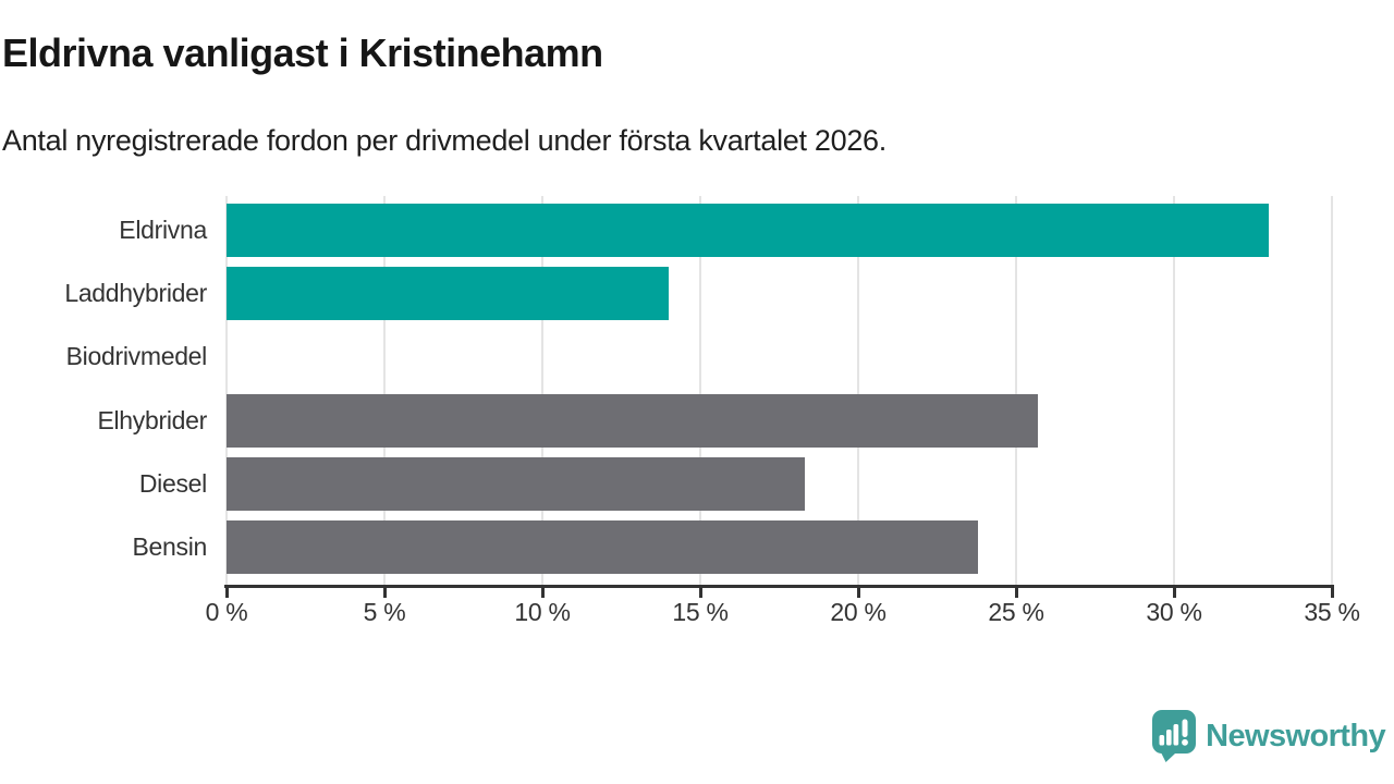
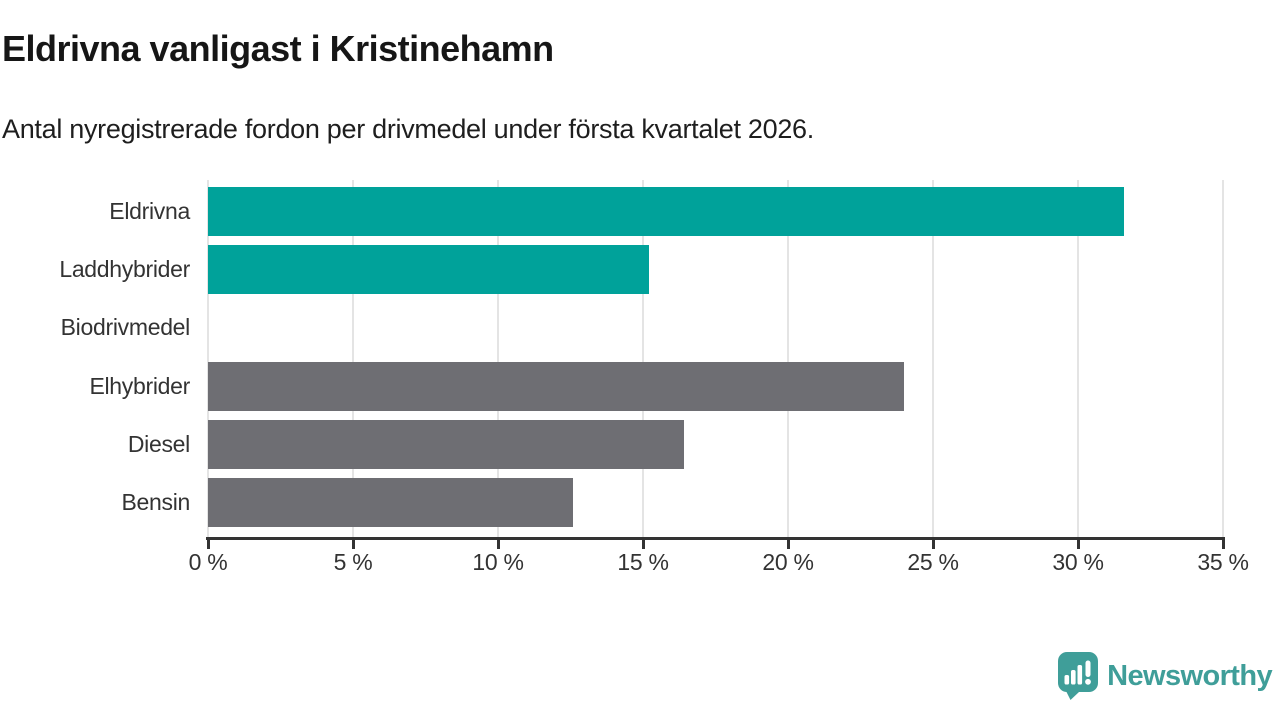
Eldrivna: 33.0% -> 31.6%
Laddhybrider: 14.0% -> 15.2%
Elhybrider: 25.7% -> 24.0%
Diesel: 18.3% -> 16.4%
Bensin: 23.8% -> 12.6%
